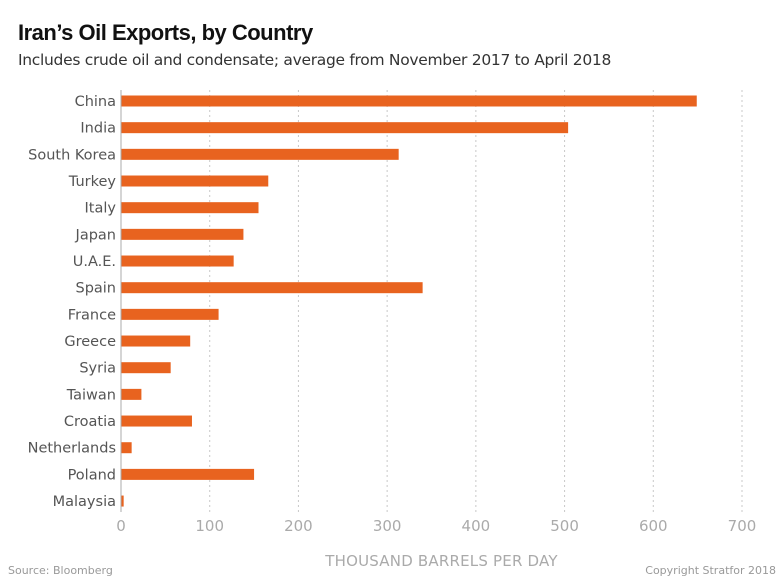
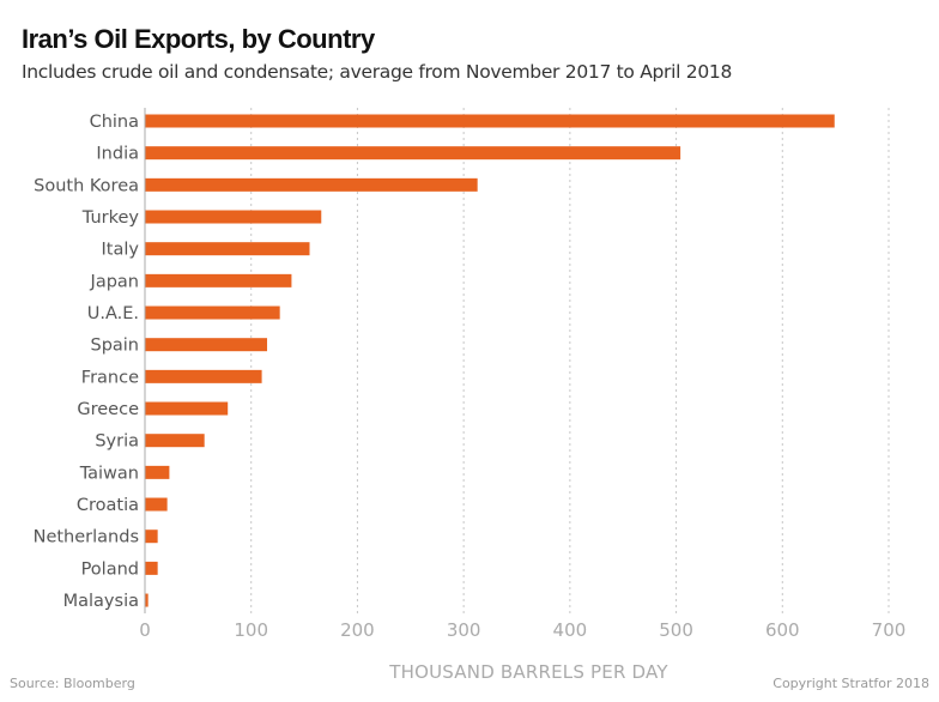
Spain: 340 -> 120
Croatia: 80 -> 20
Poland: 150 -> 10
